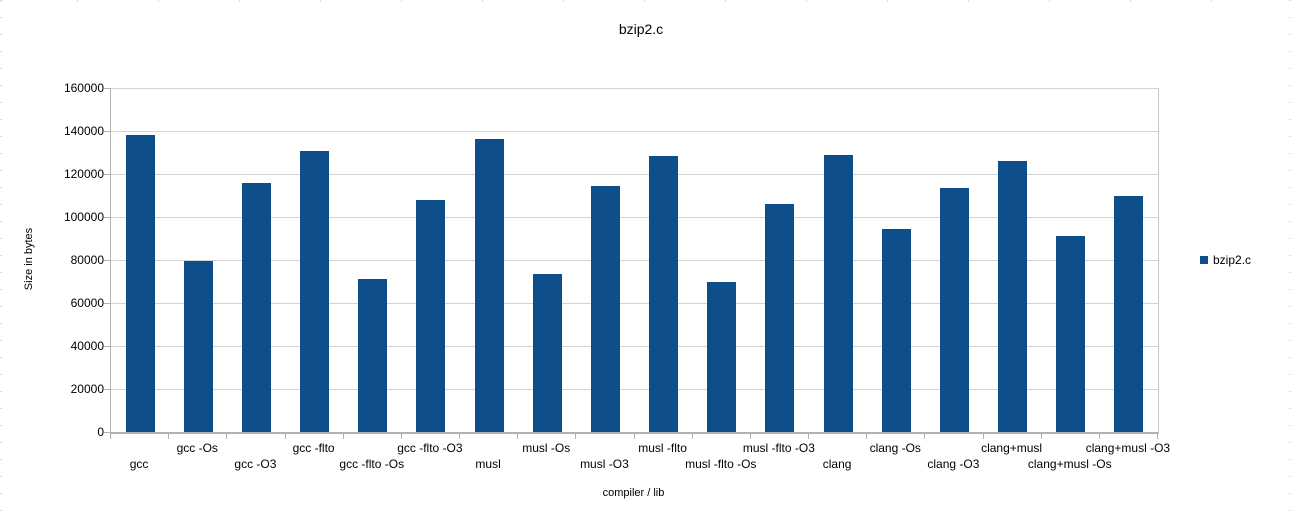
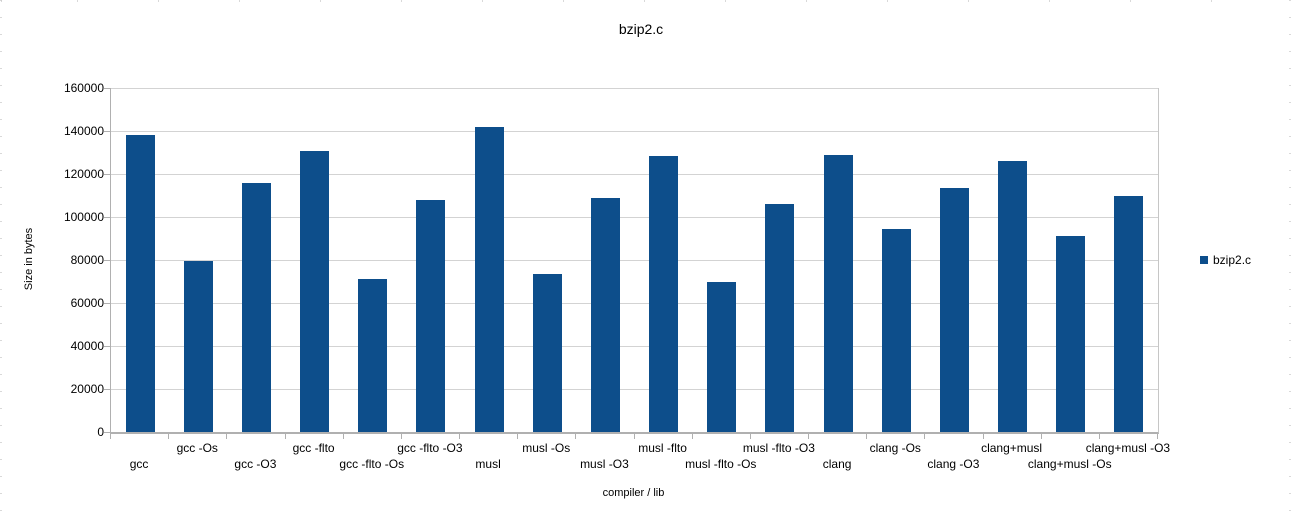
musl: 136000 -> 142000
musl -O3: 114000 -> 109000
